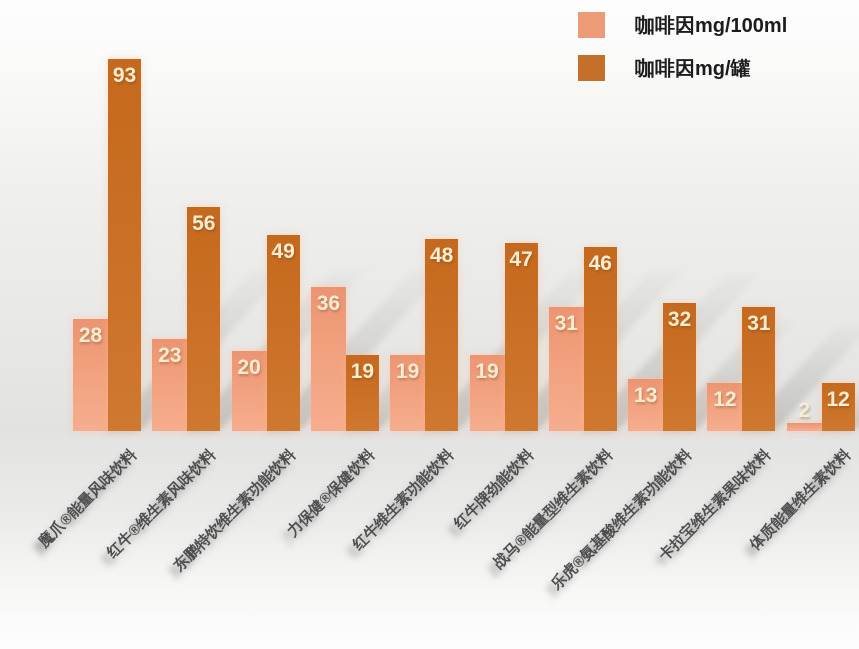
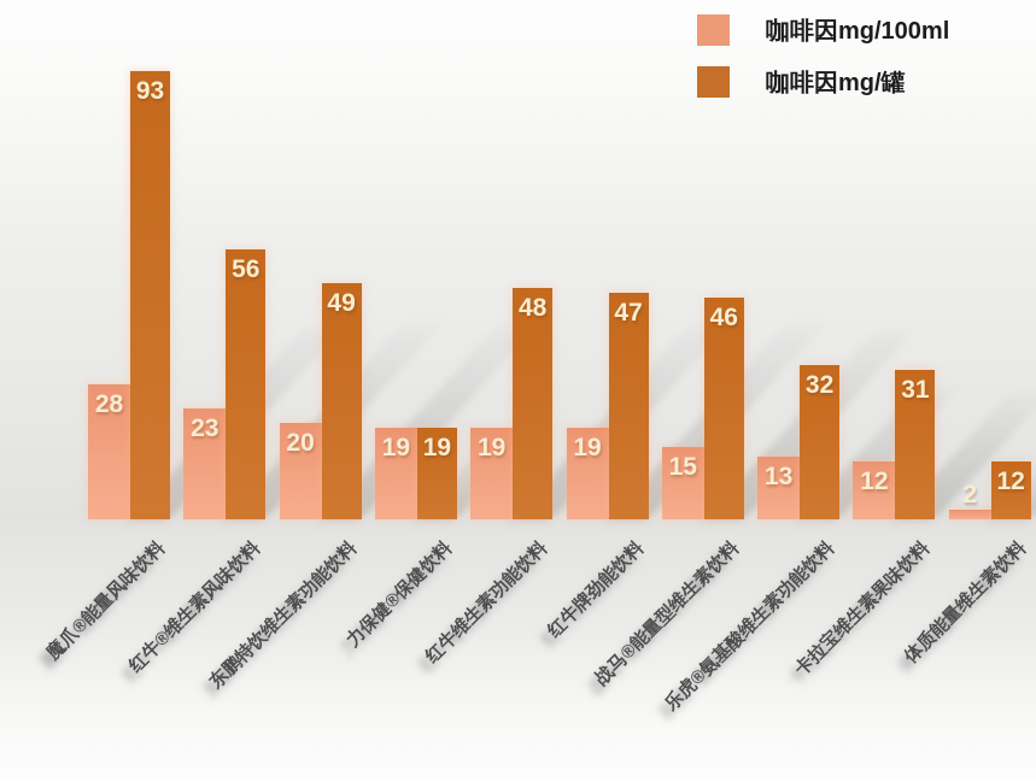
咖啡因mg/100ml/力保健®保健饮料: 36 -> 19
咖啡因mg/100ml/战马®能量型维生素饮料: 31 -> 15
